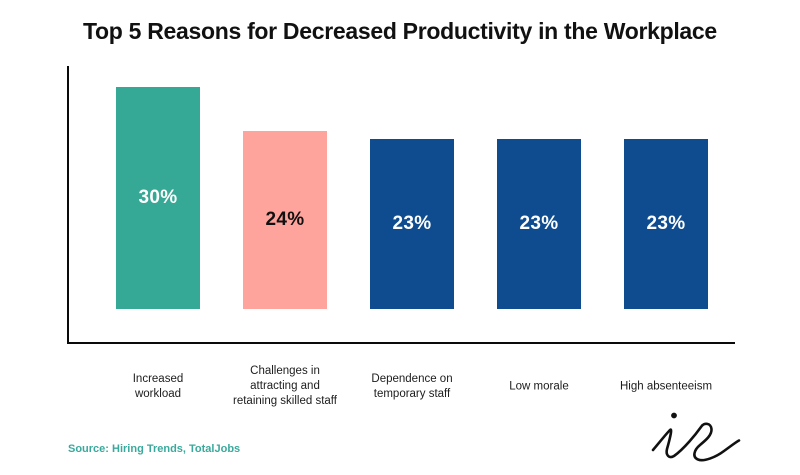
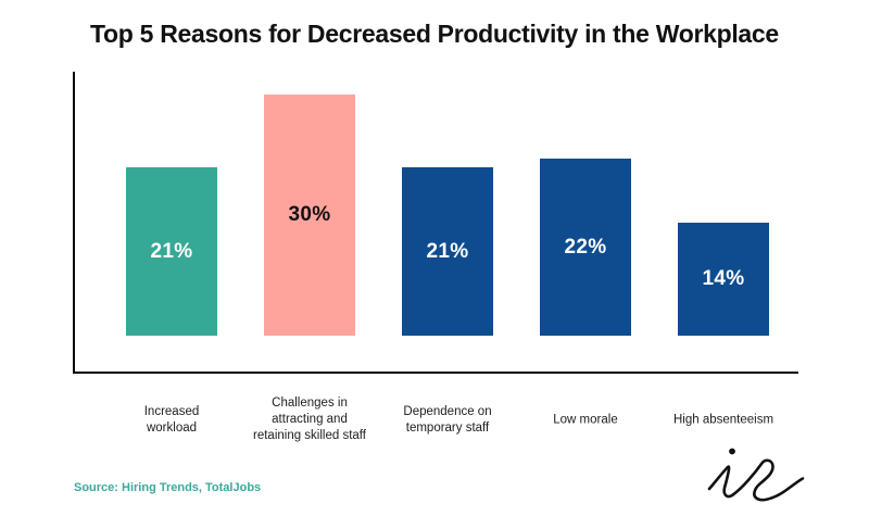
Increased workload: 30% -> 21%
Challenges in attracting and retaining skilled staff: 24% -> 30%
Dependence on temporary staff: 23% -> 21%
Low morale: 23% -> 22%
High absenteeism: 23% -> 14%
